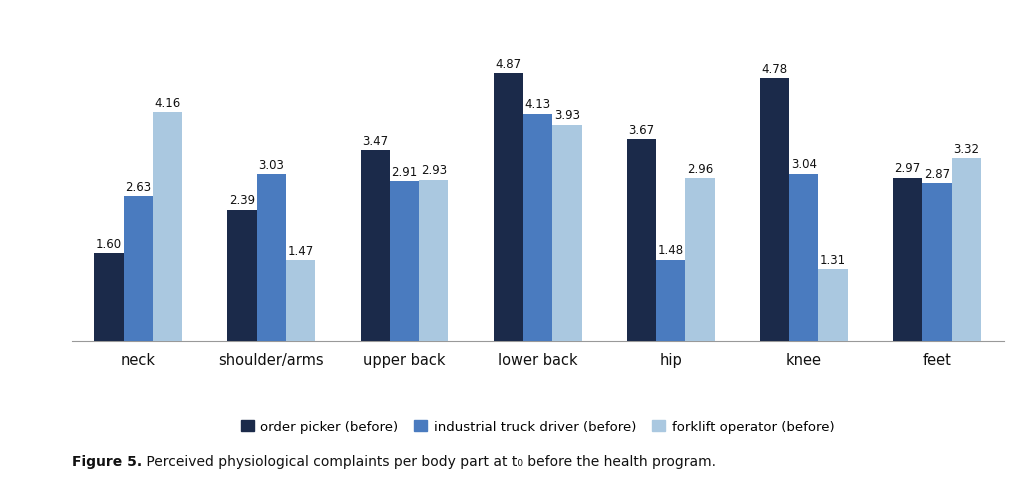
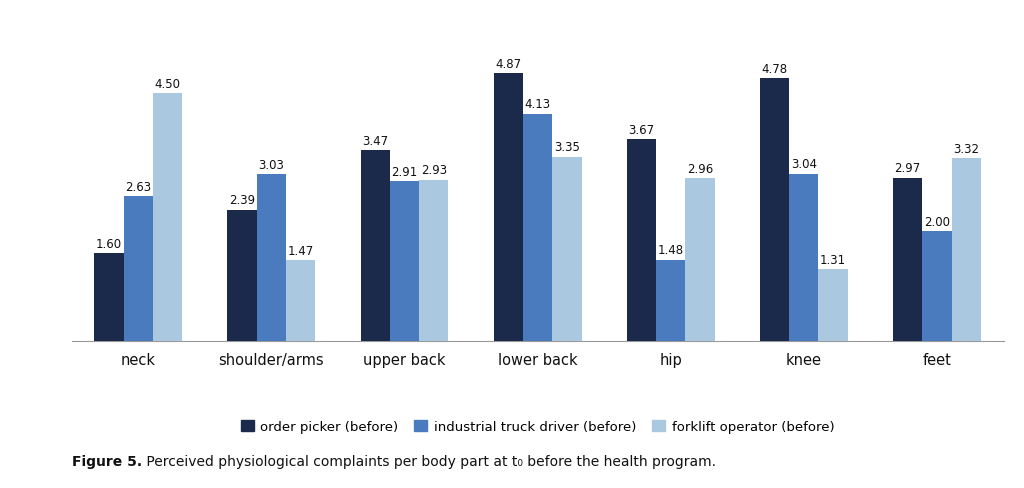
forklift operator (before)/neck: 4.16 -> 4.50
forklift operator (before)/lower back: 3.93 -> 3.35
industrial truck driver (before)/feet: 2.87 -> 2.00
